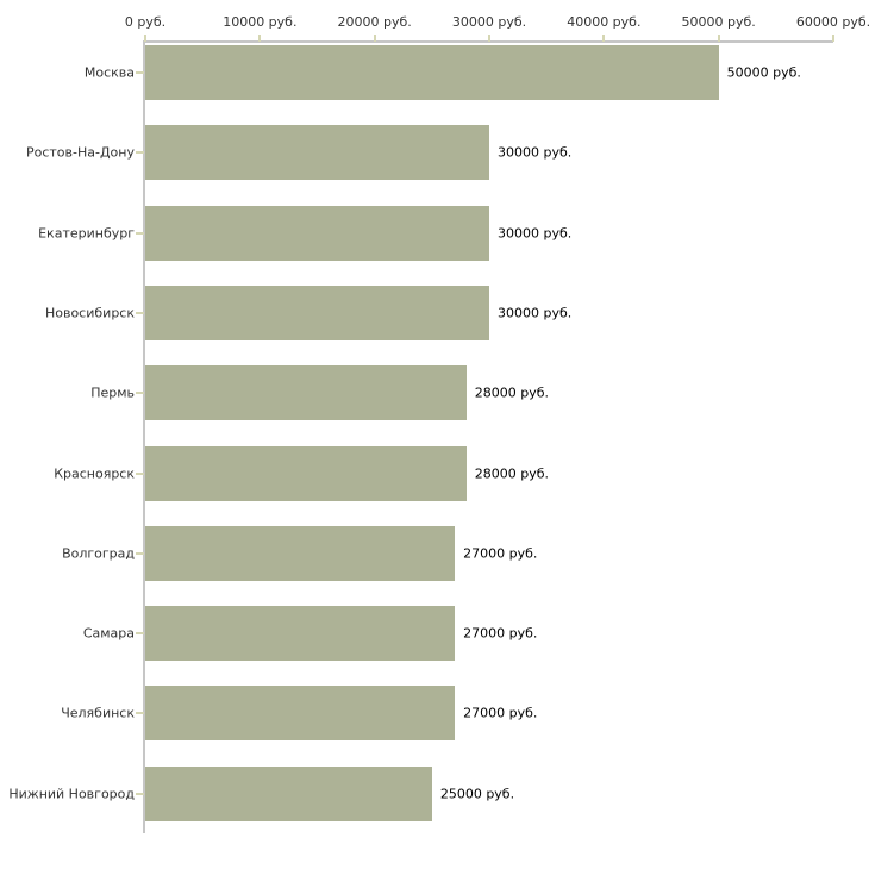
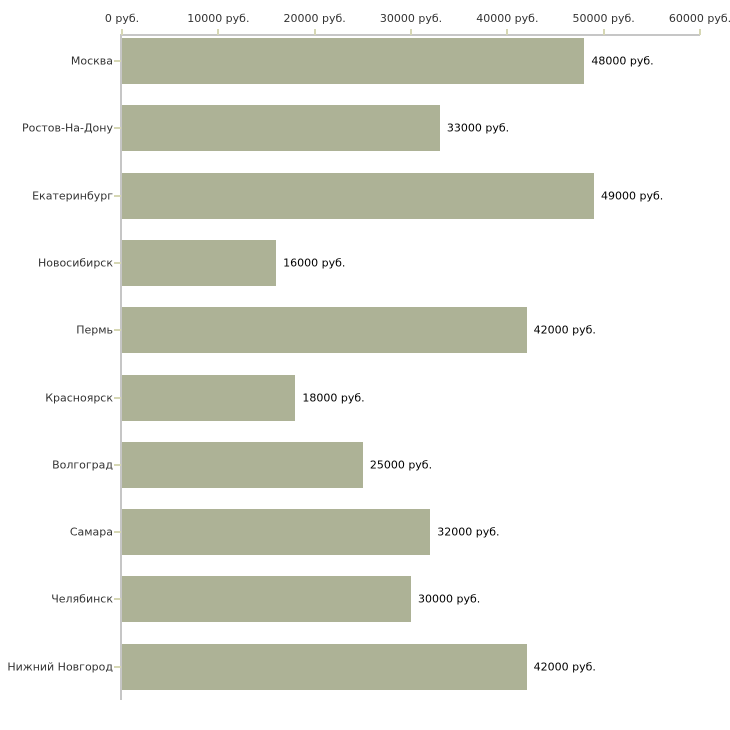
Москва: 50000 -> 48000
Ростов-На-Дону: 30000 -> 33000
Екатеринбург: 30000 -> 49000
Новосибирск: 30000 -> 16000
Пермь: 28000 -> 42000
Красноярск: 28000 -> 18000
Волгоград: 27000 -> 25000
Самара: 27000 -> 32000
Челябинск: 27000 -> 30000
Нижний Новгород: 25000 -> 42000
